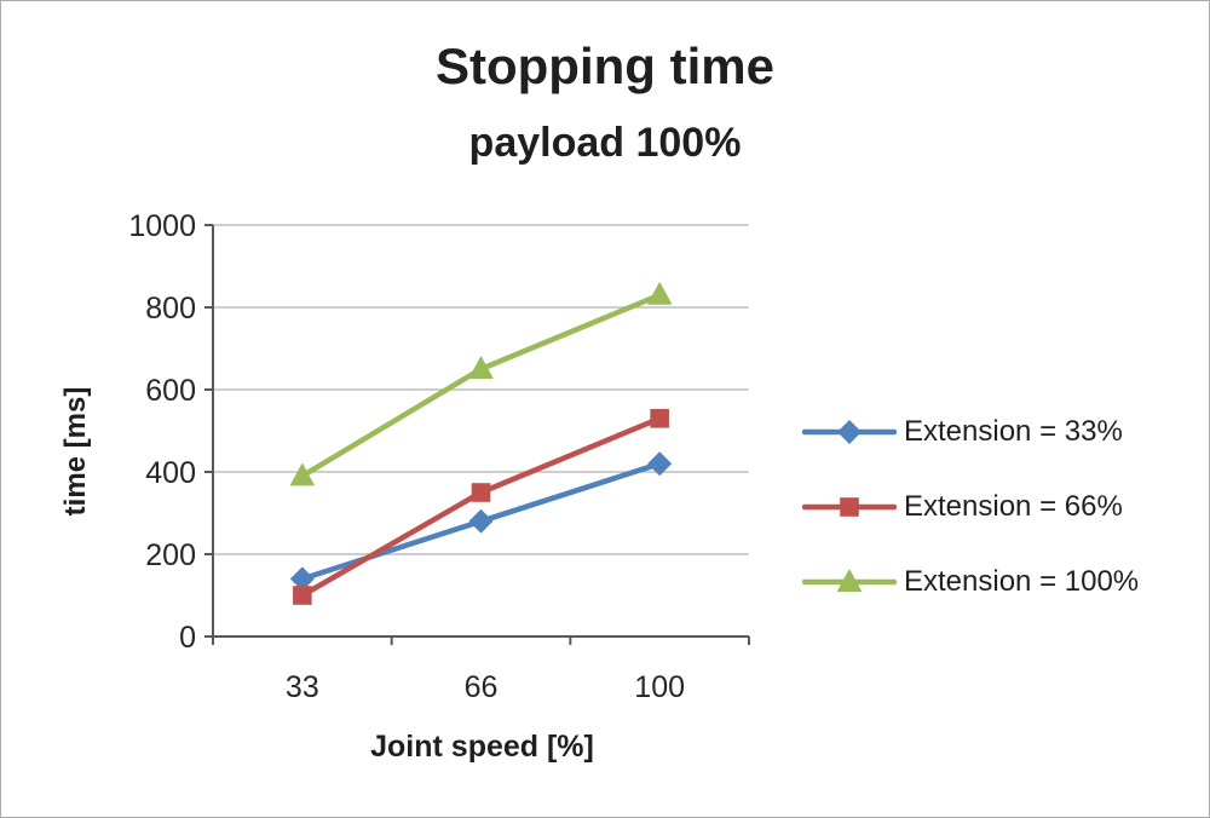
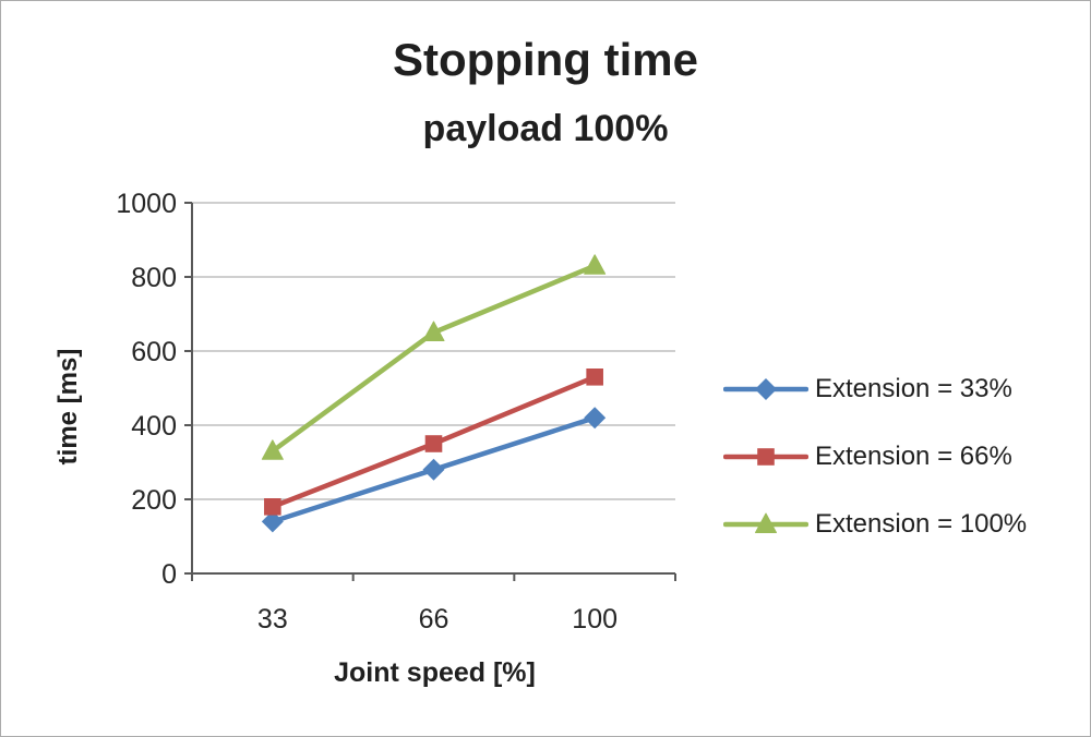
Extension = 66%/33: 100 -> 180
Extension = 100%/33: 390 -> 330
